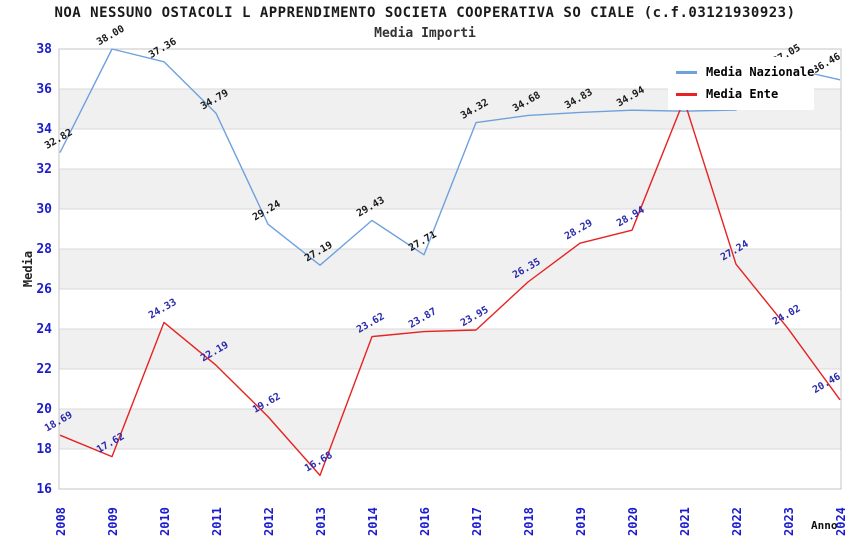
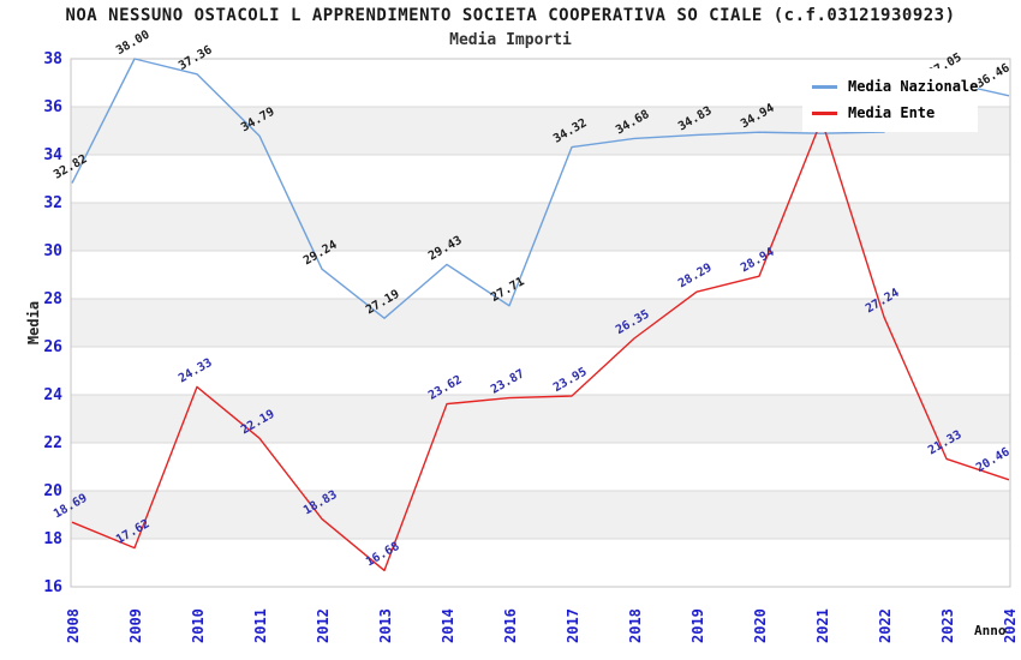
Media Ente/2012: 19.62 -> 18.83
Media Ente/2023: 24.02 -> 21.33
